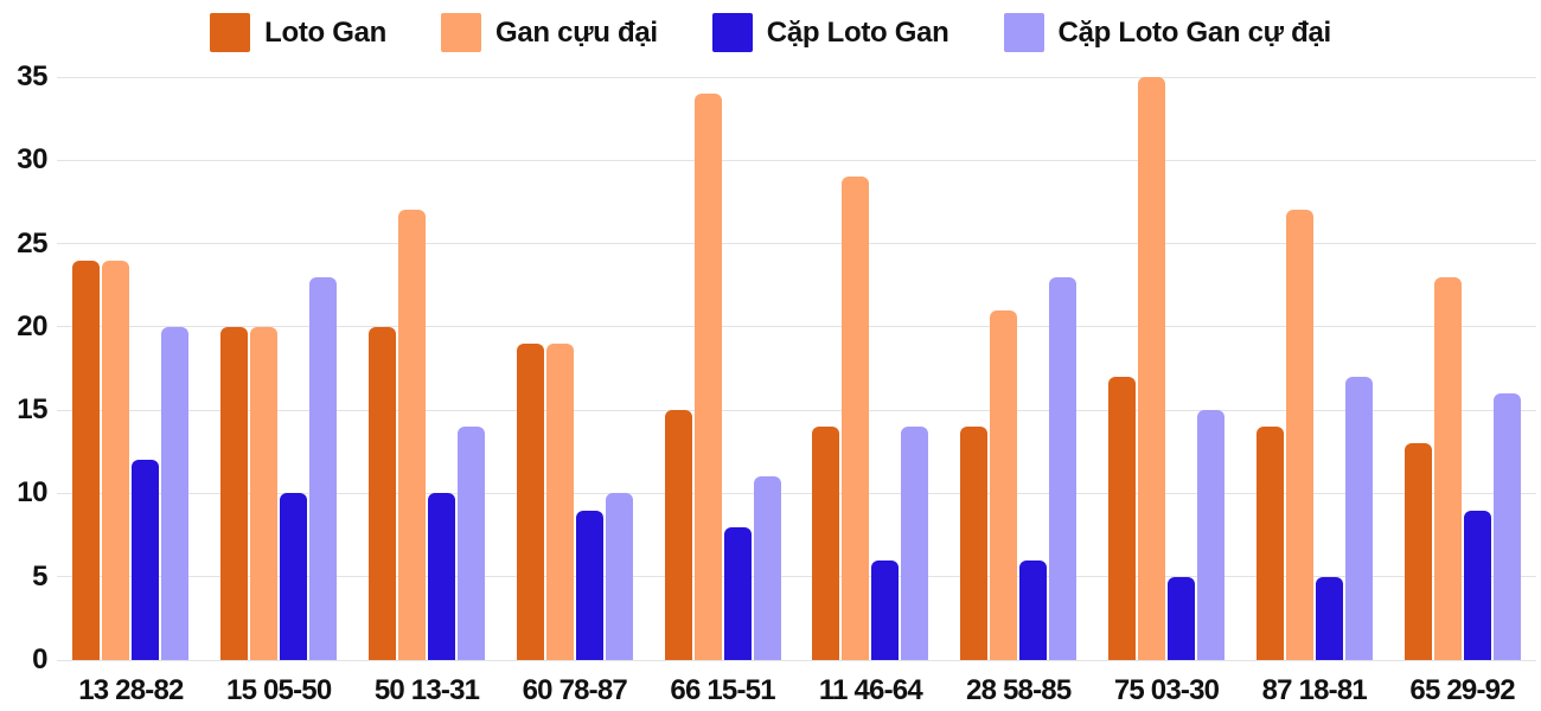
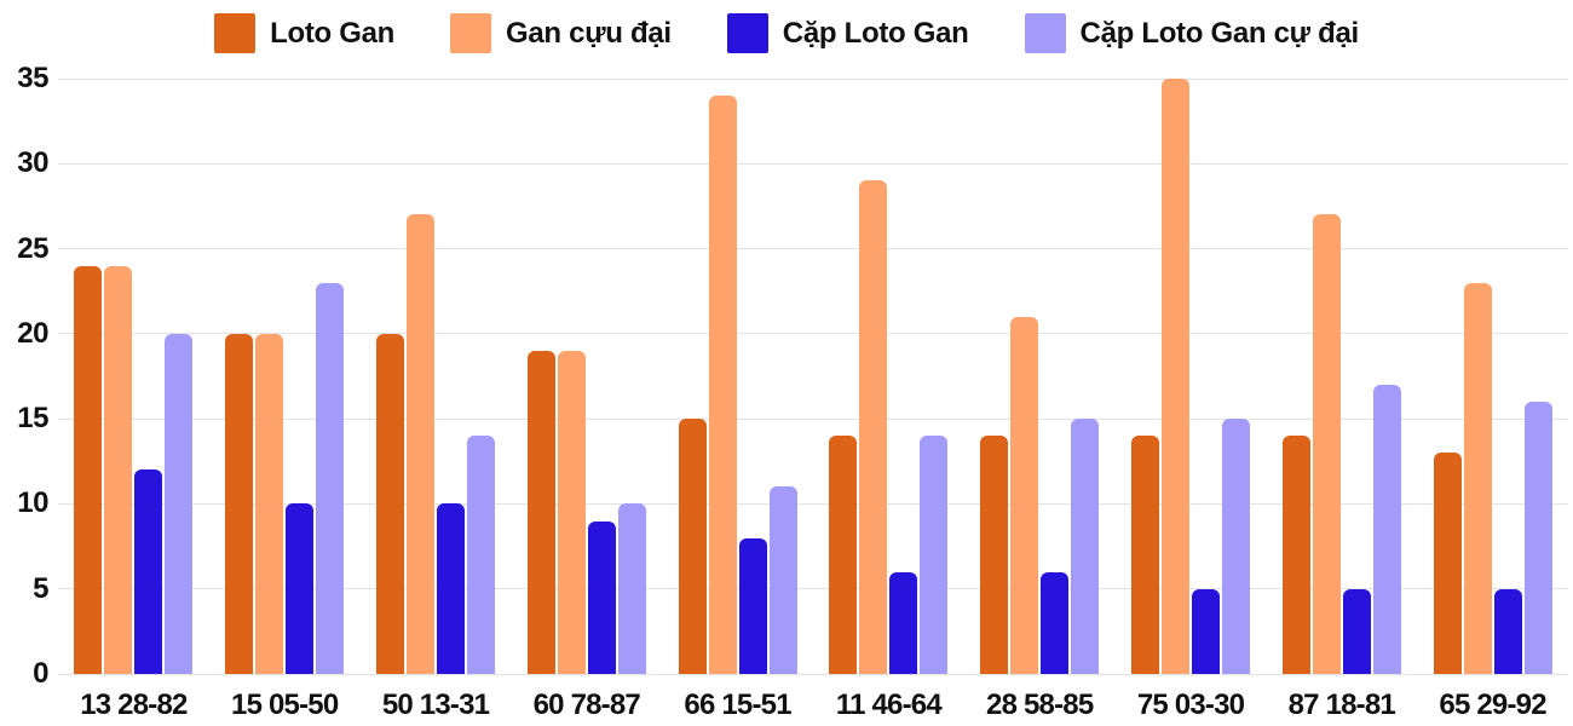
Cặp Loto Gan cự đại/28 58-85: 23 -> 15
Loto Gan/75 03-30: 17 -> 14
Cặp Loto Gan/65 29-92: 9 -> 5
